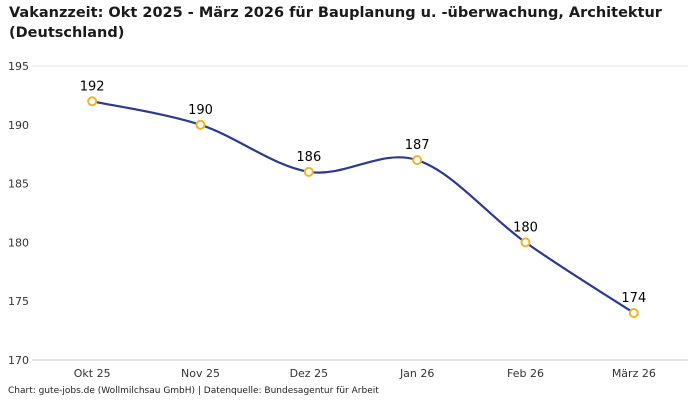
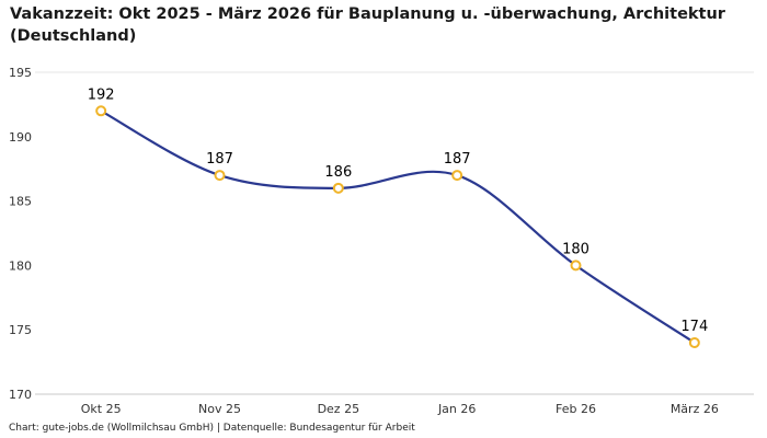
Nov 25: 190 -> 187
